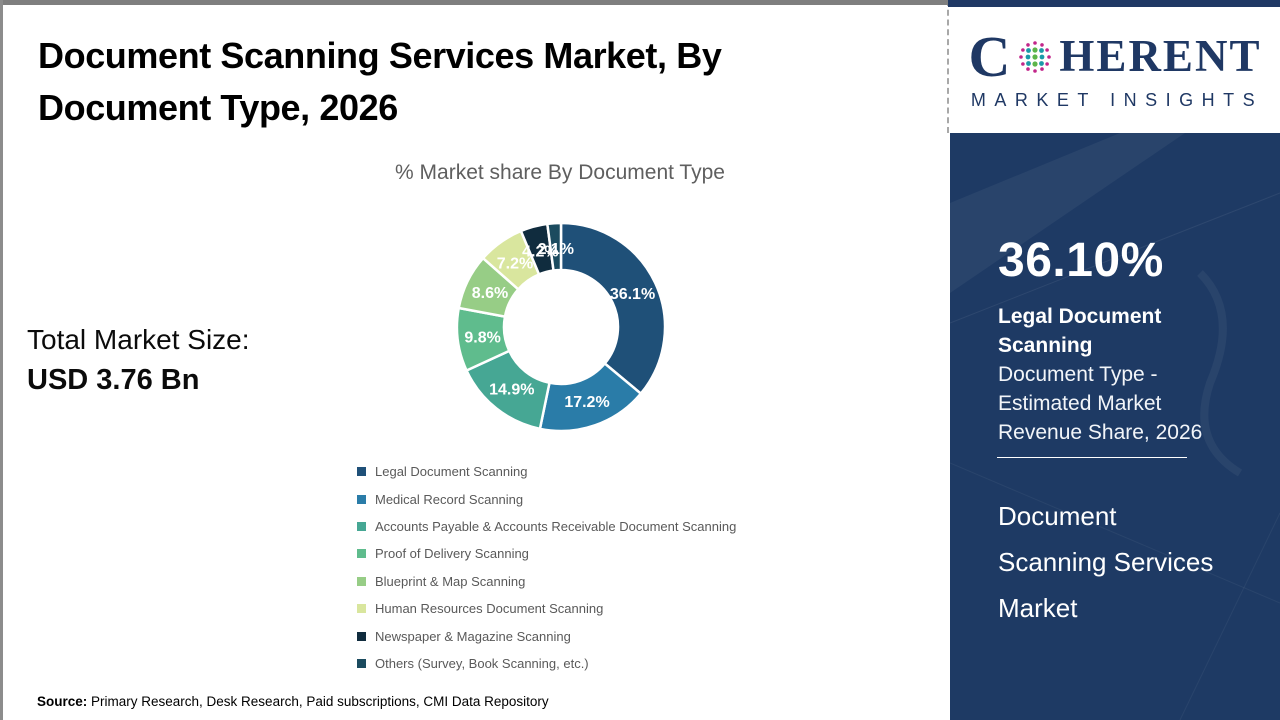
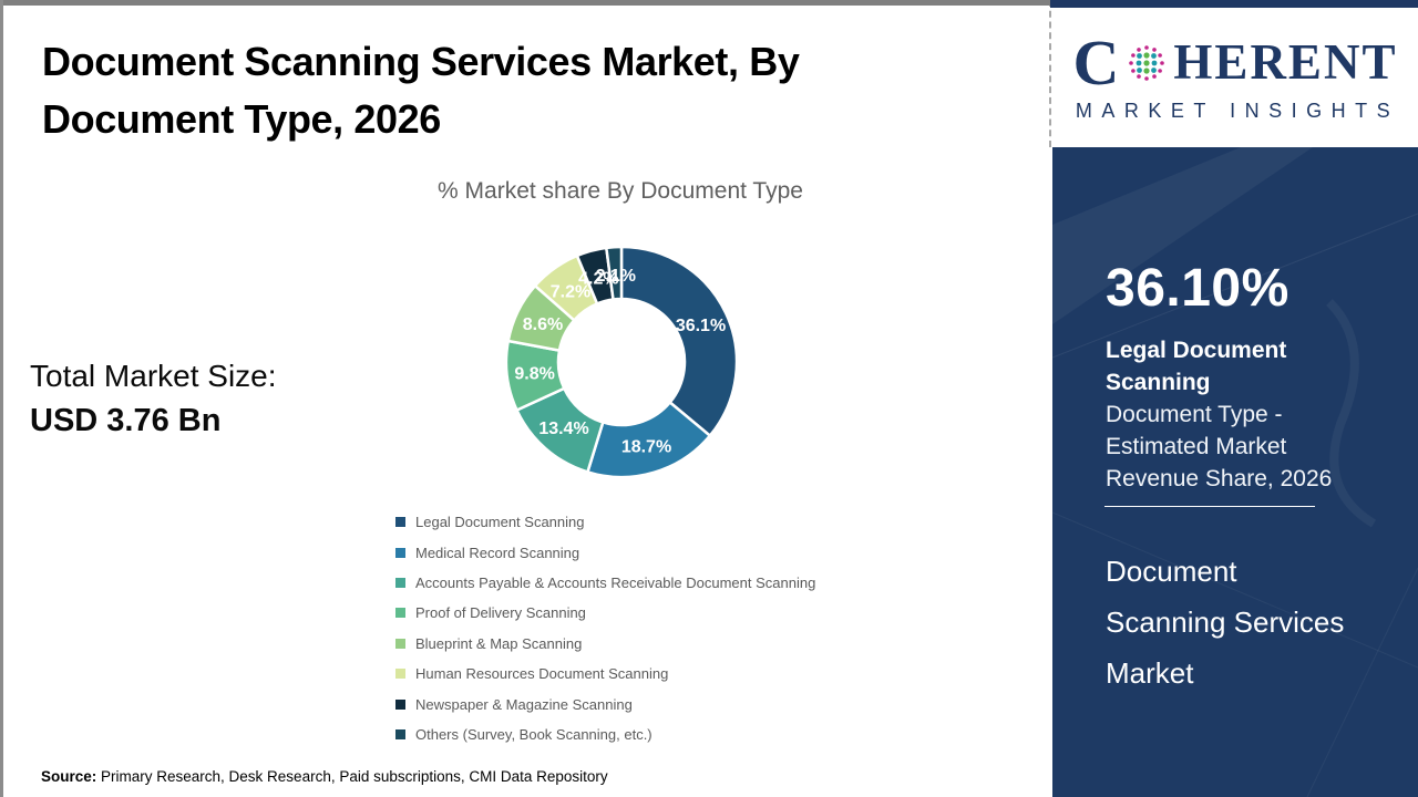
Medical Record Scanning: 17.2% -> 18.7%
Accounts Payable & Accounts Receivable Document Scanning: 14.9% -> 13.4%
